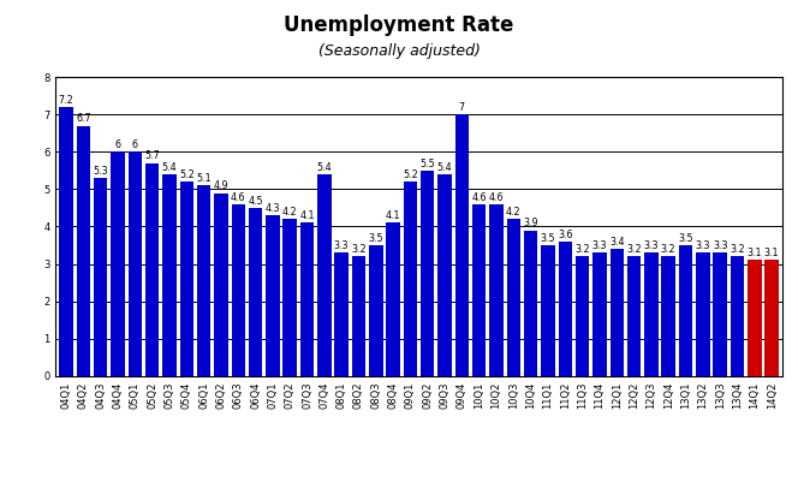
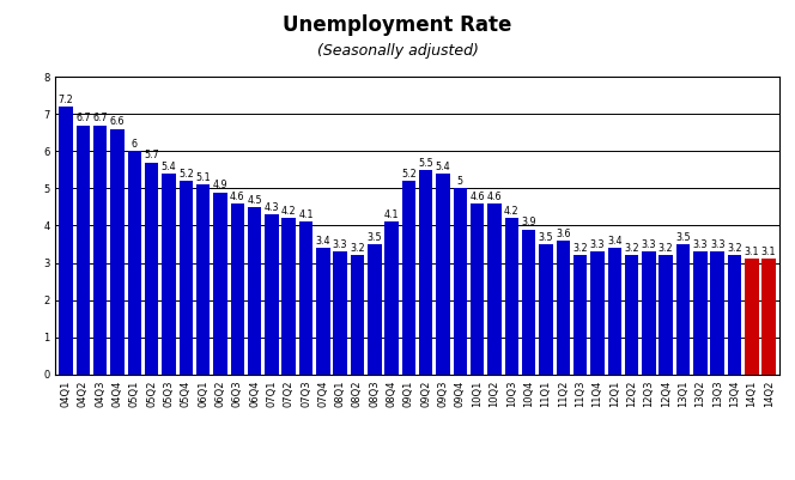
04Q3: 5.3 -> 6.7
04Q4: 6 -> 6.6
07Q4: 5.4 -> 3.4
09Q4: 7 -> 5
